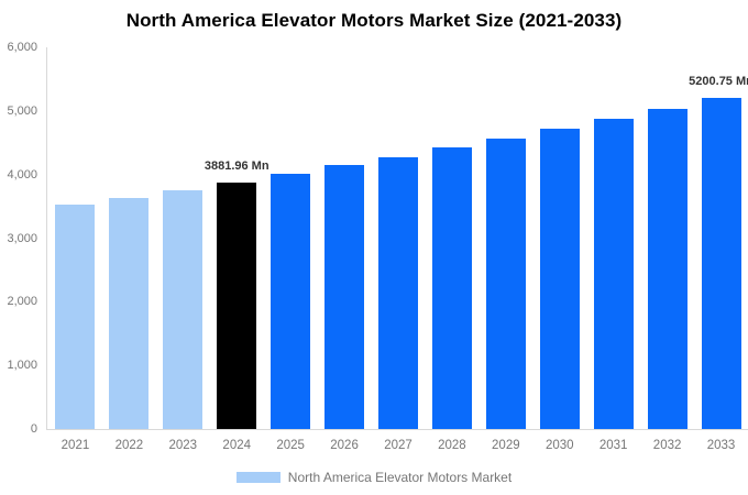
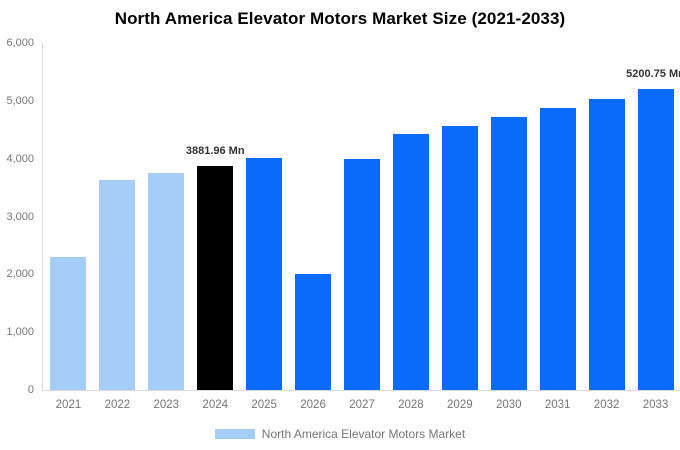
2021: 3500 -> 2300
2026: 4100 -> 2000
2027: 4300 -> 4000
